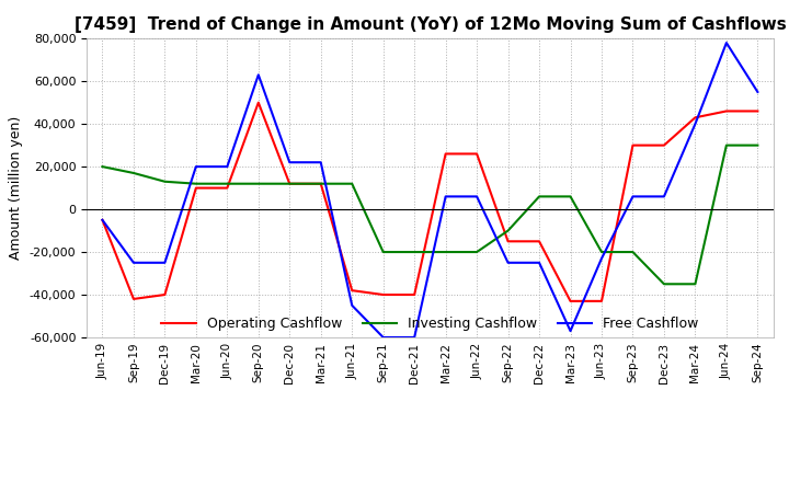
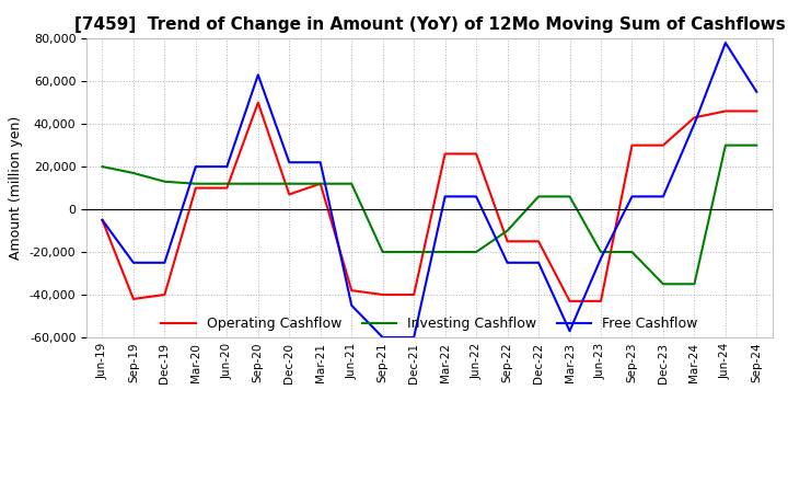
Operating Cashflow/Dec-20: 12,000 -> 7,000
